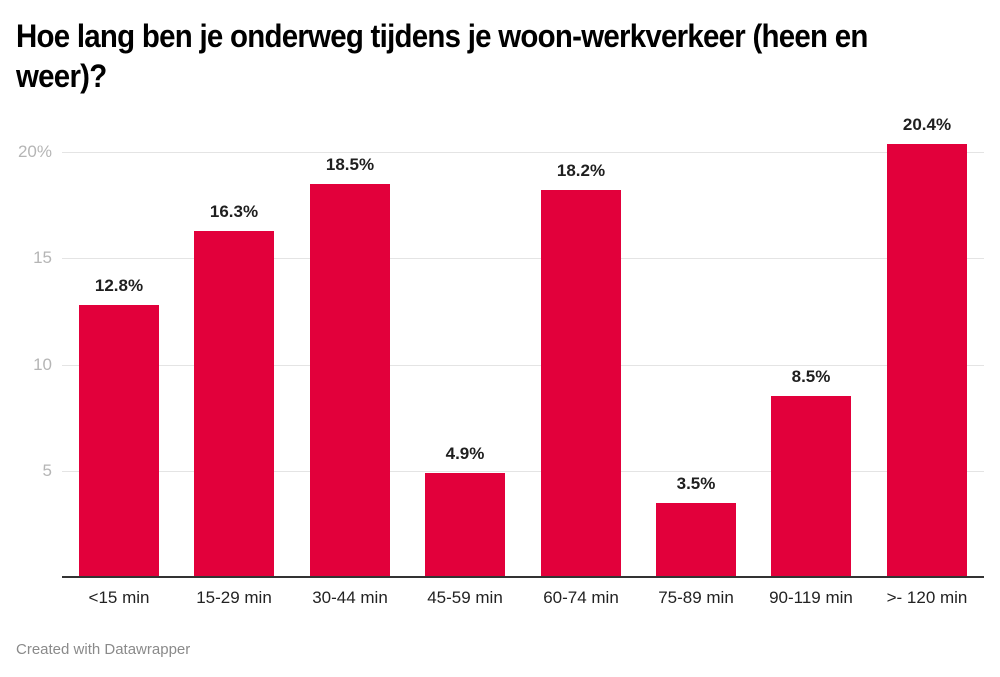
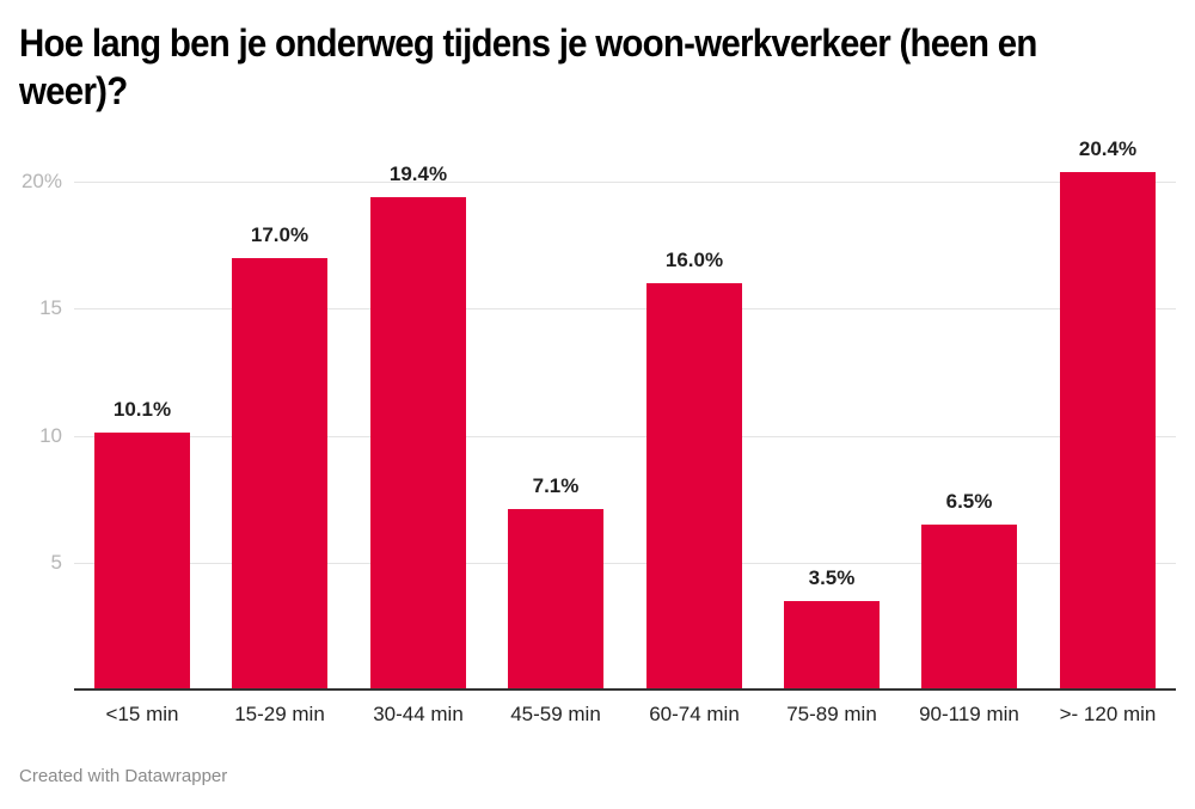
<15 min: 12.8% -> 10.1%
15-29 min: 16.3% -> 17.0%
30-44 min: 18.5% -> 19.4%
45-59 min: 4.9% -> 7.1%
60-74 min: 18.2% -> 16.0%
90-119 min: 8.5% -> 6.5%
